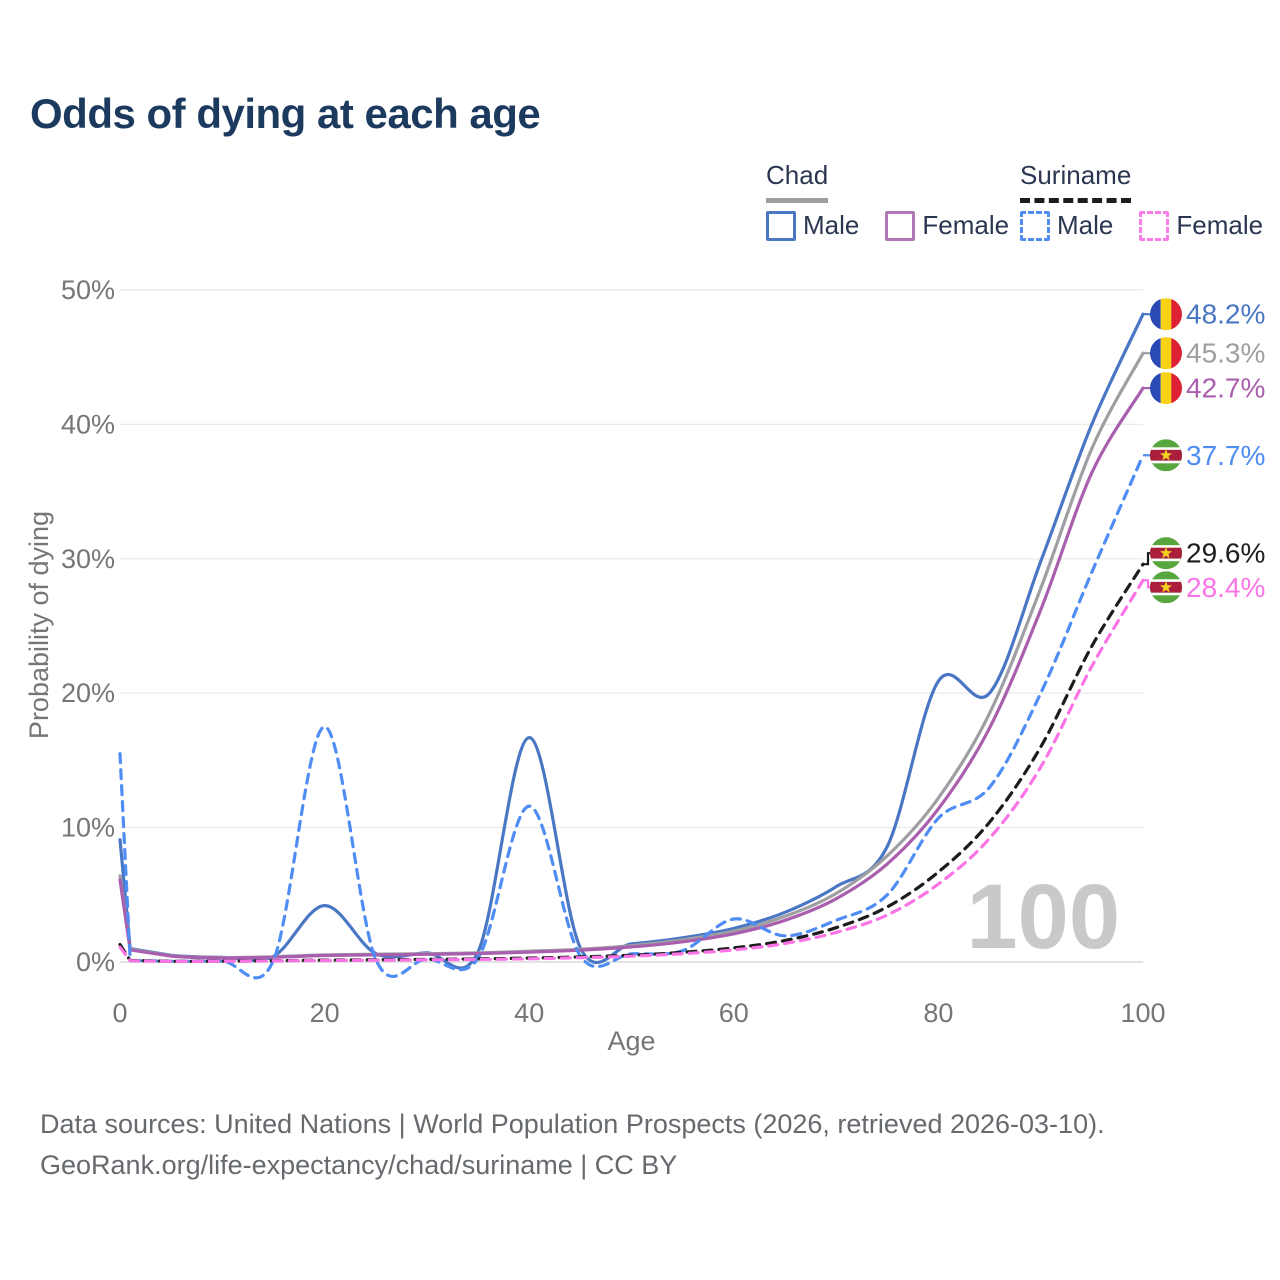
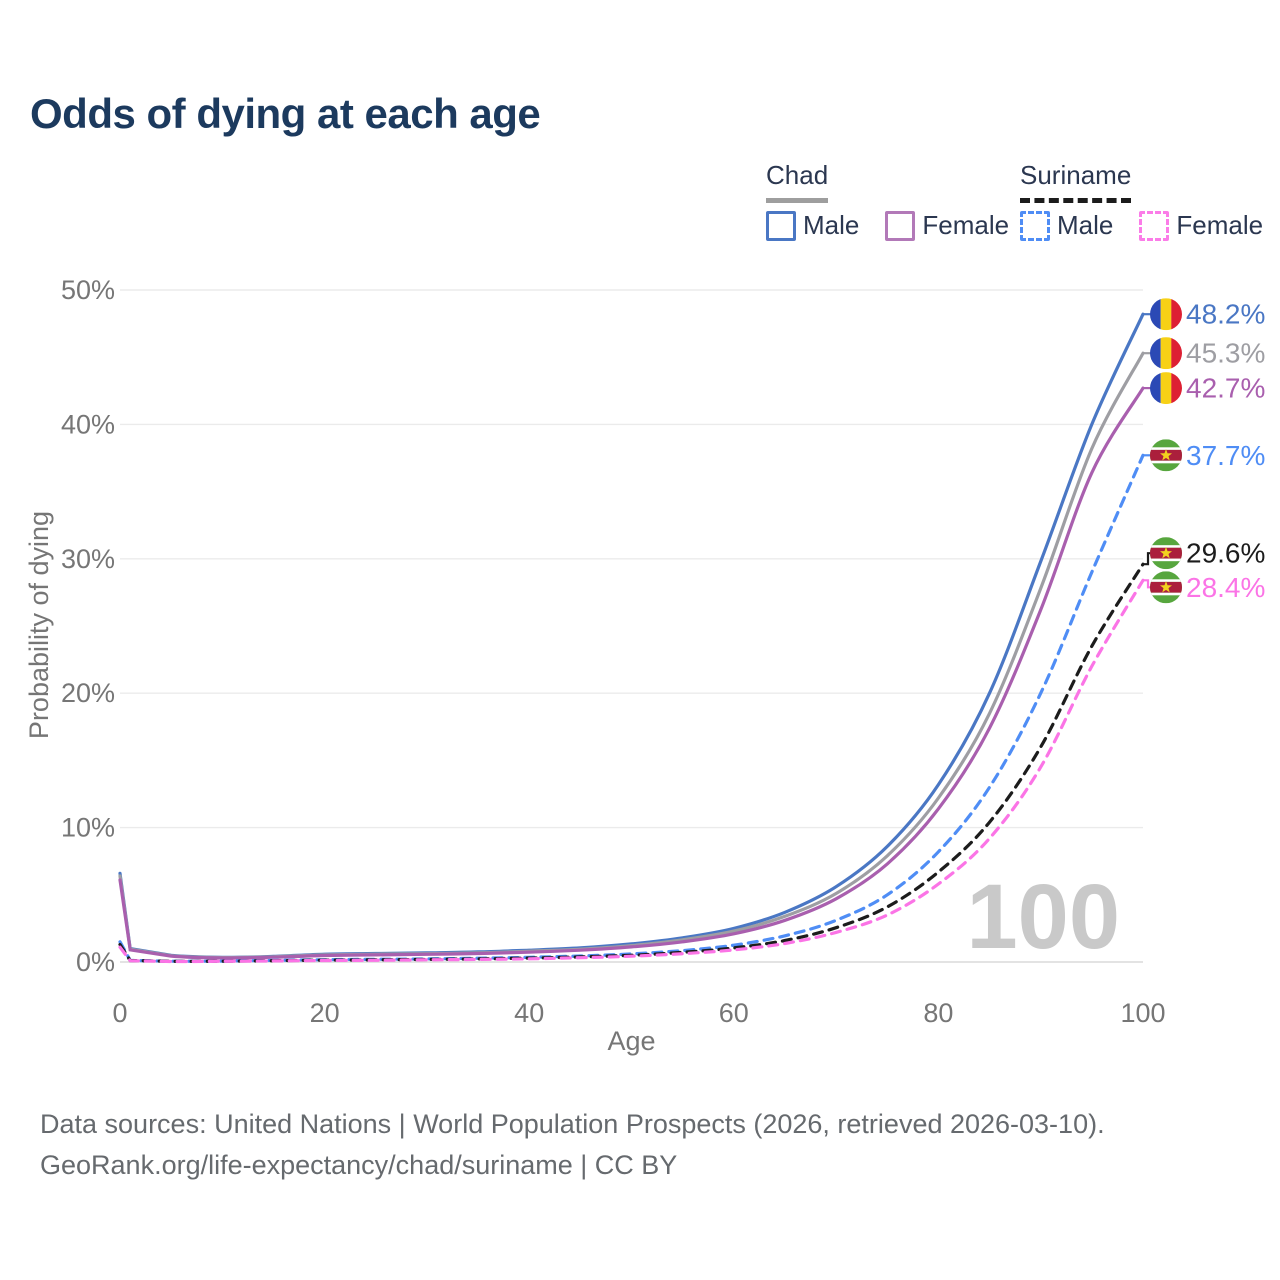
Chad Male/0: 9.1% -> 6.6%
Suriname Male/0: 15.5% -> 1.5%
Chad Male/20: 4.2% -> 0.6%
Suriname Male/20: 17.5% -> 0.2%
Chad Male/40: 16.7% -> 0.9%
Suriname Male/40: 11.6% -> 0.3%
Suriname Male/60: 3.2% -> 1.2%
Chad Male/80: 20.9% -> 13.2%
Suriname Male/80: 10.7% -> 8.2%
